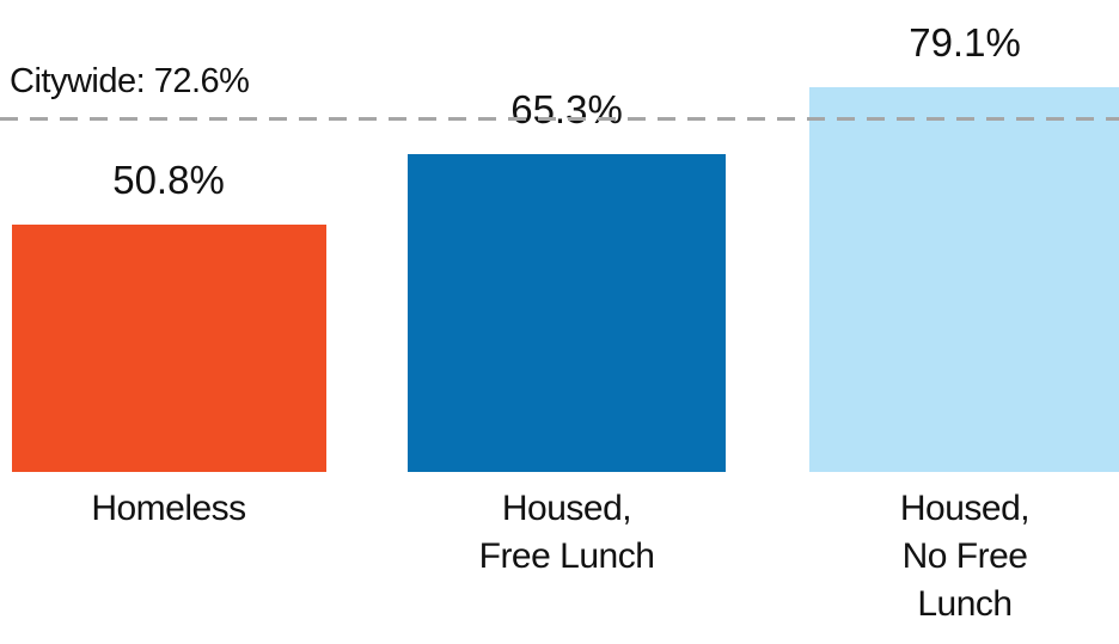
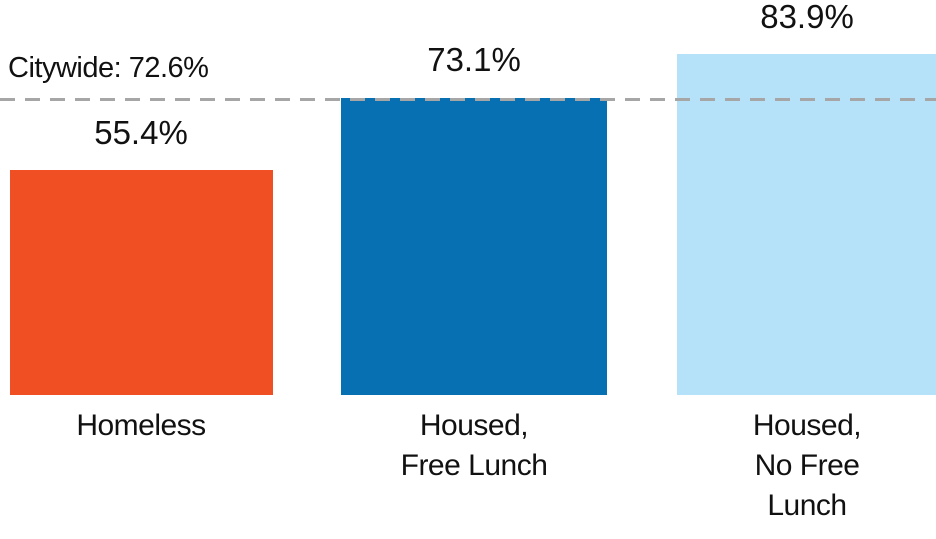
Homeless: 50.8% -> 55.4%
Housed, Free Lunch: 65.3% -> 73.1%
Housed, No Free Lunch: 79.1% -> 83.9%
